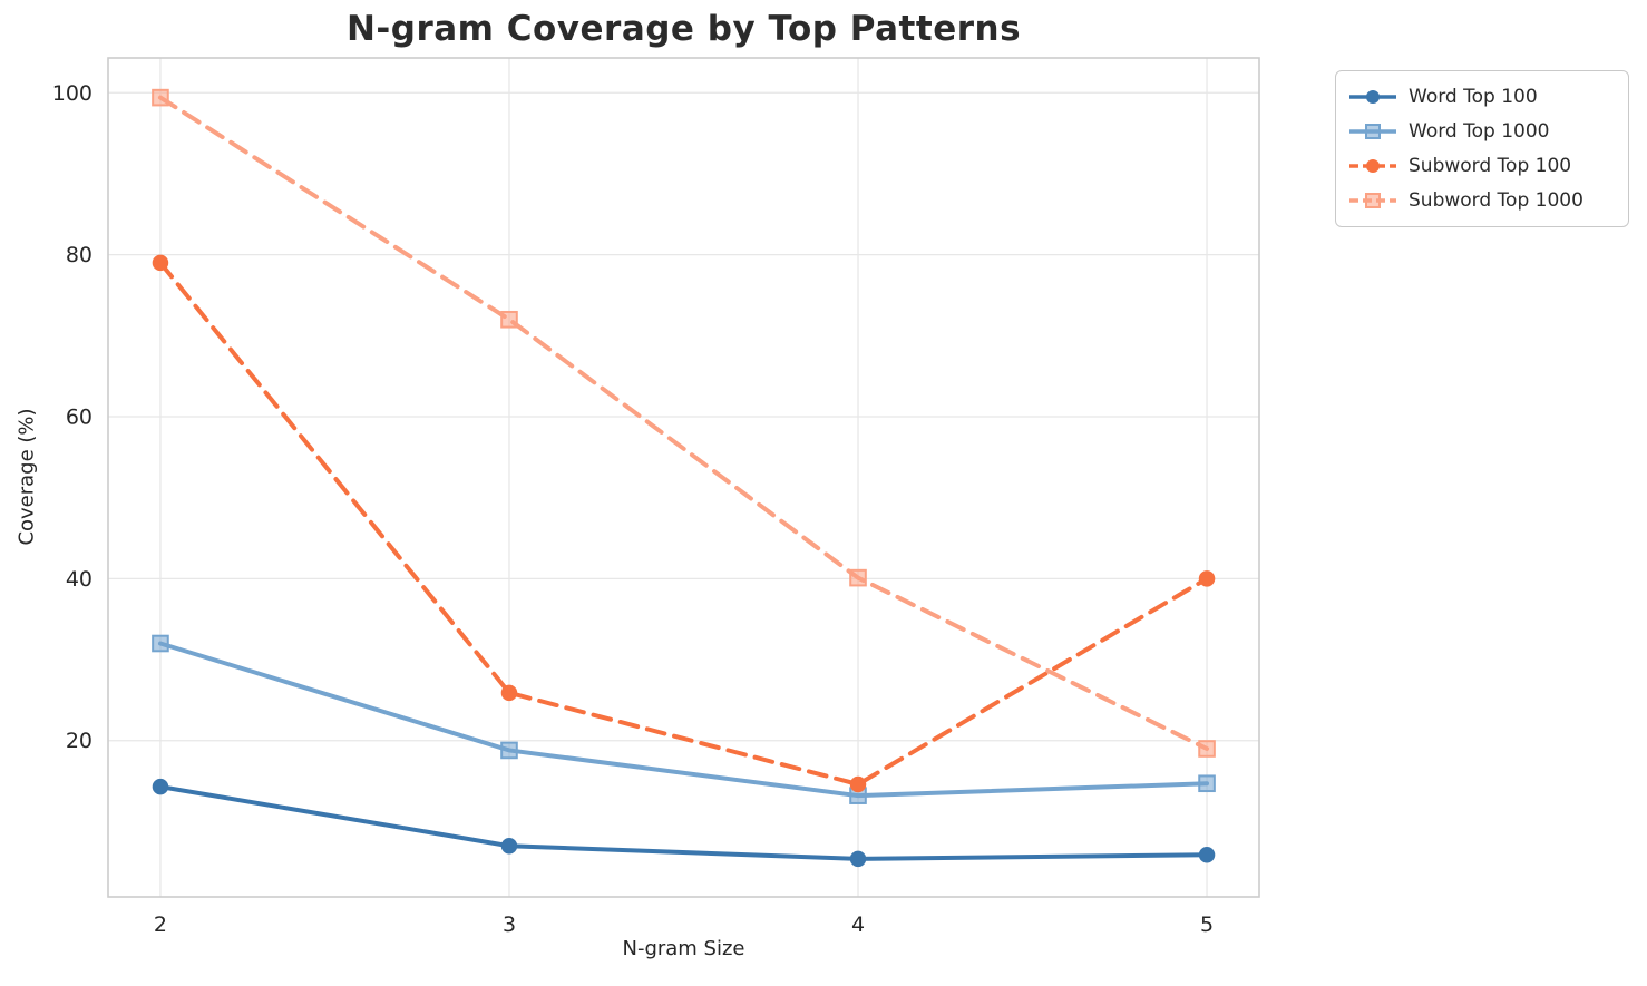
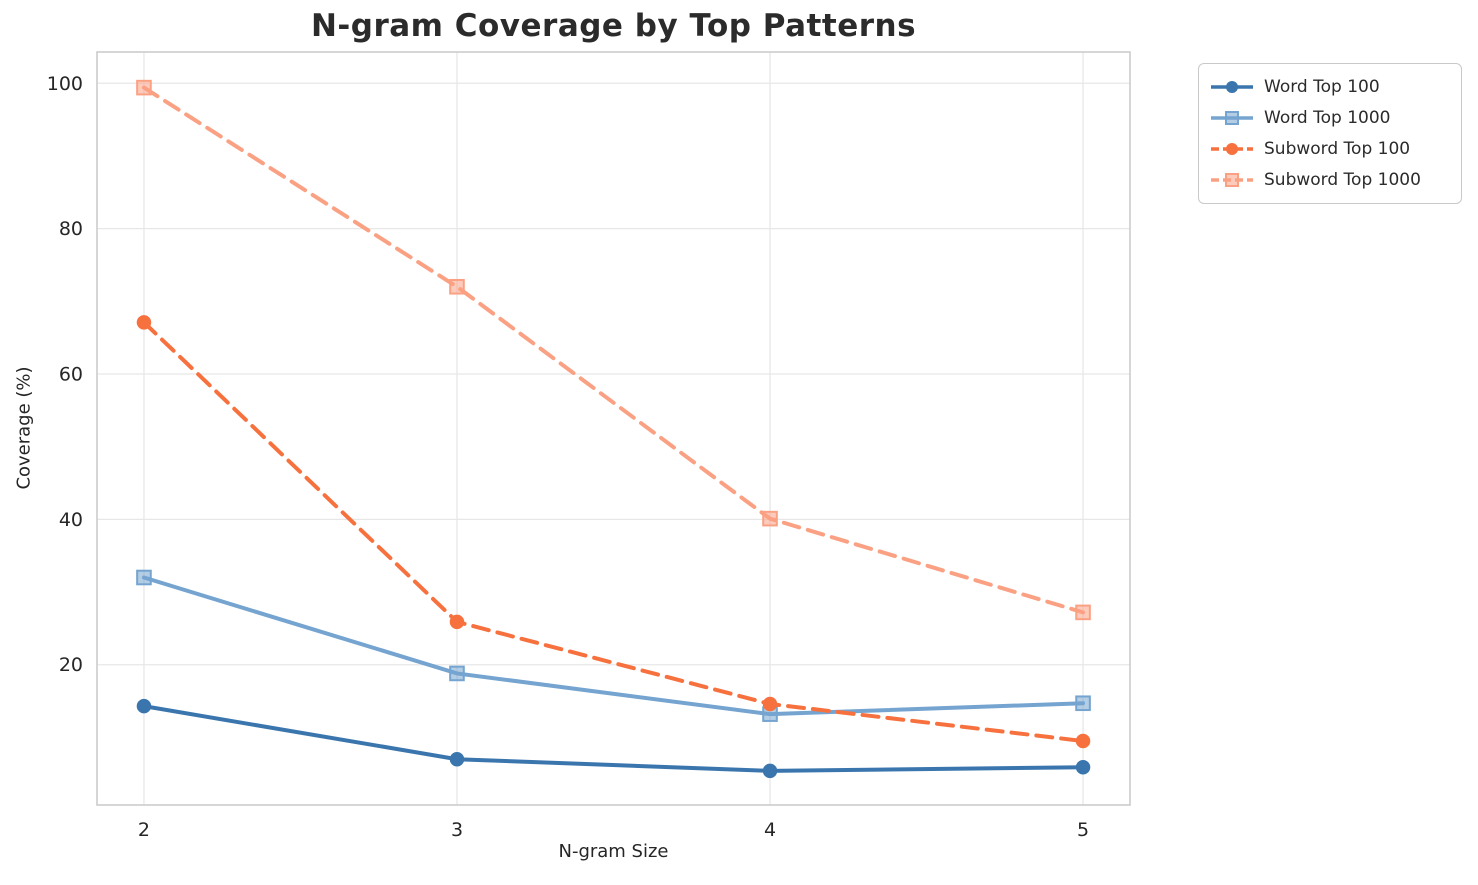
Subword Top 100/2: 79 -> 67
Subword Top 100/5: 40 -> 10
Subword Top 1000/5: 19 -> 27
